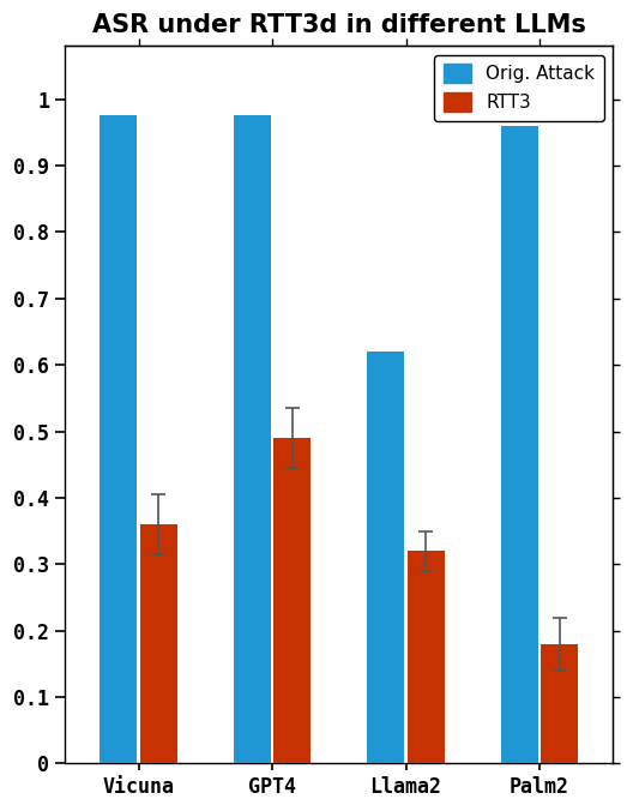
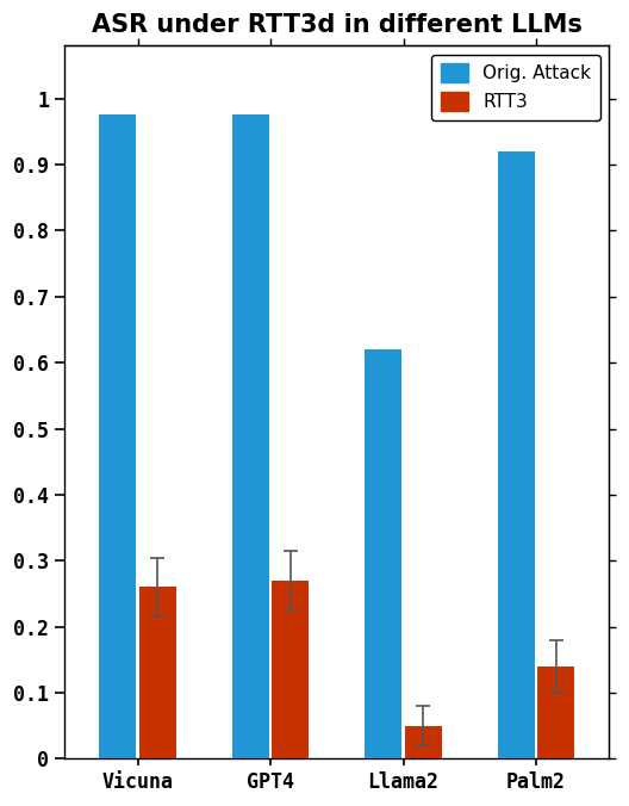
RTT3/Vicuna: 0.36 -> 0.26
RTT3/GPT4: 0.49 -> 0.27
RTT3/Llama2: 0.32 -> 0.05
Orig. Attack/Palm2: 0.960 -> 0.920
RTT3/Palm2: 0.18 -> 0.14
